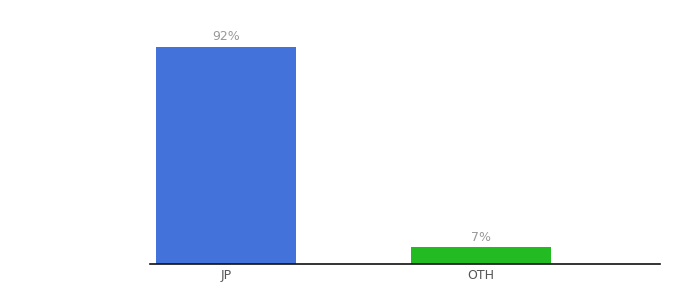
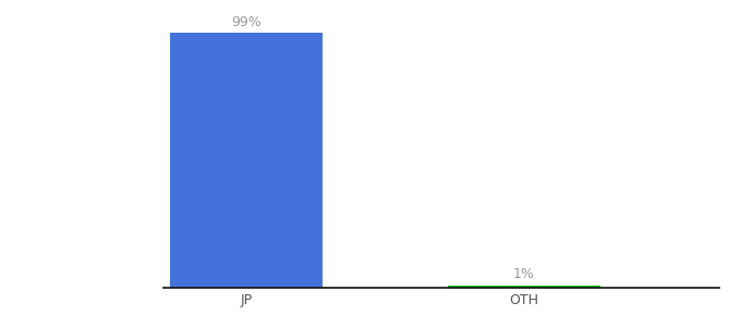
JP: 92% -> 99%
OTH: 7% -> 1%
